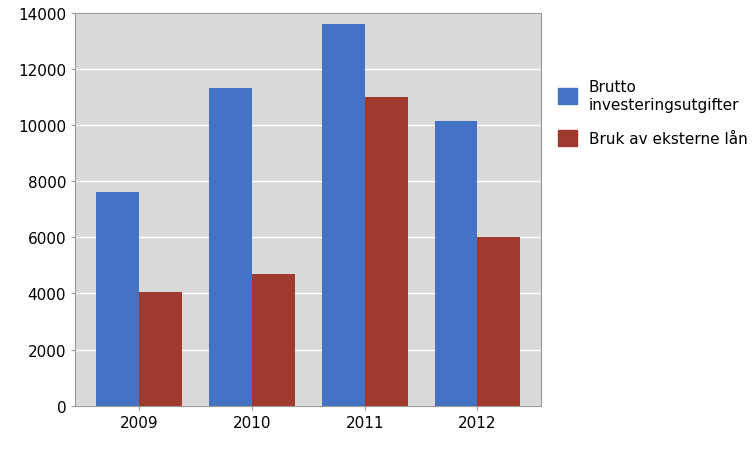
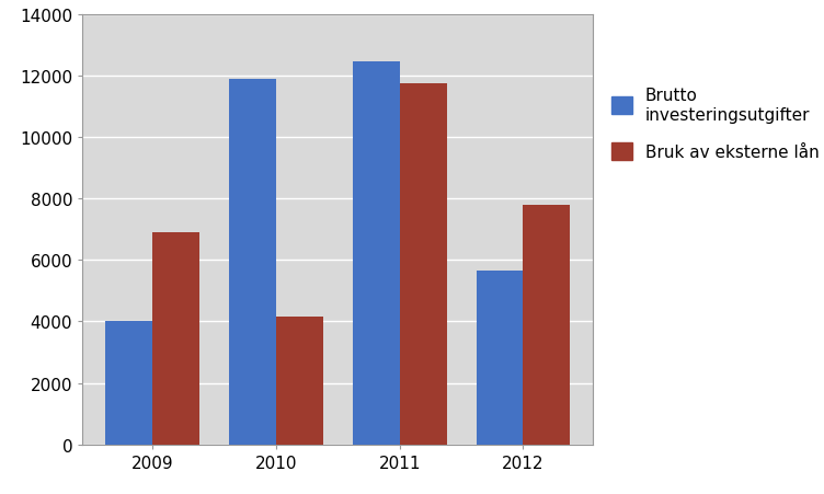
Brutto investeringsutgifter/2009: 7600 -> 4000
Bruk av eksterne lån/2009: 4050 -> 6900
Brutto investeringsutgifter/2010: 11300 -> 11900
Bruk av eksterne lån/2010: 4700 -> 4150
Brutto investeringsutgifter/2011: 13600 -> 12450
Bruk av eksterne lån/2011: 11000 -> 11750
Brutto investeringsutgifter/2012: 10150 -> 5650
Bruk av eksterne lån/2012: 6000 -> 7800
